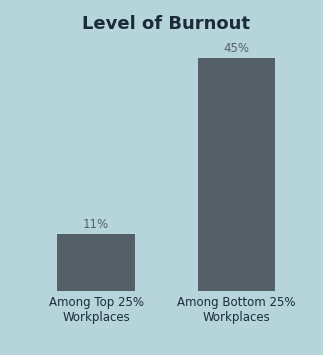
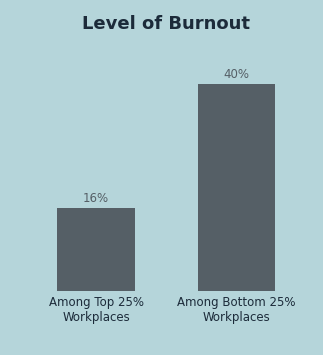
Among Top 25% Workplaces: 11% -> 16%
Among Bottom 25% Workplaces: 45% -> 40%
